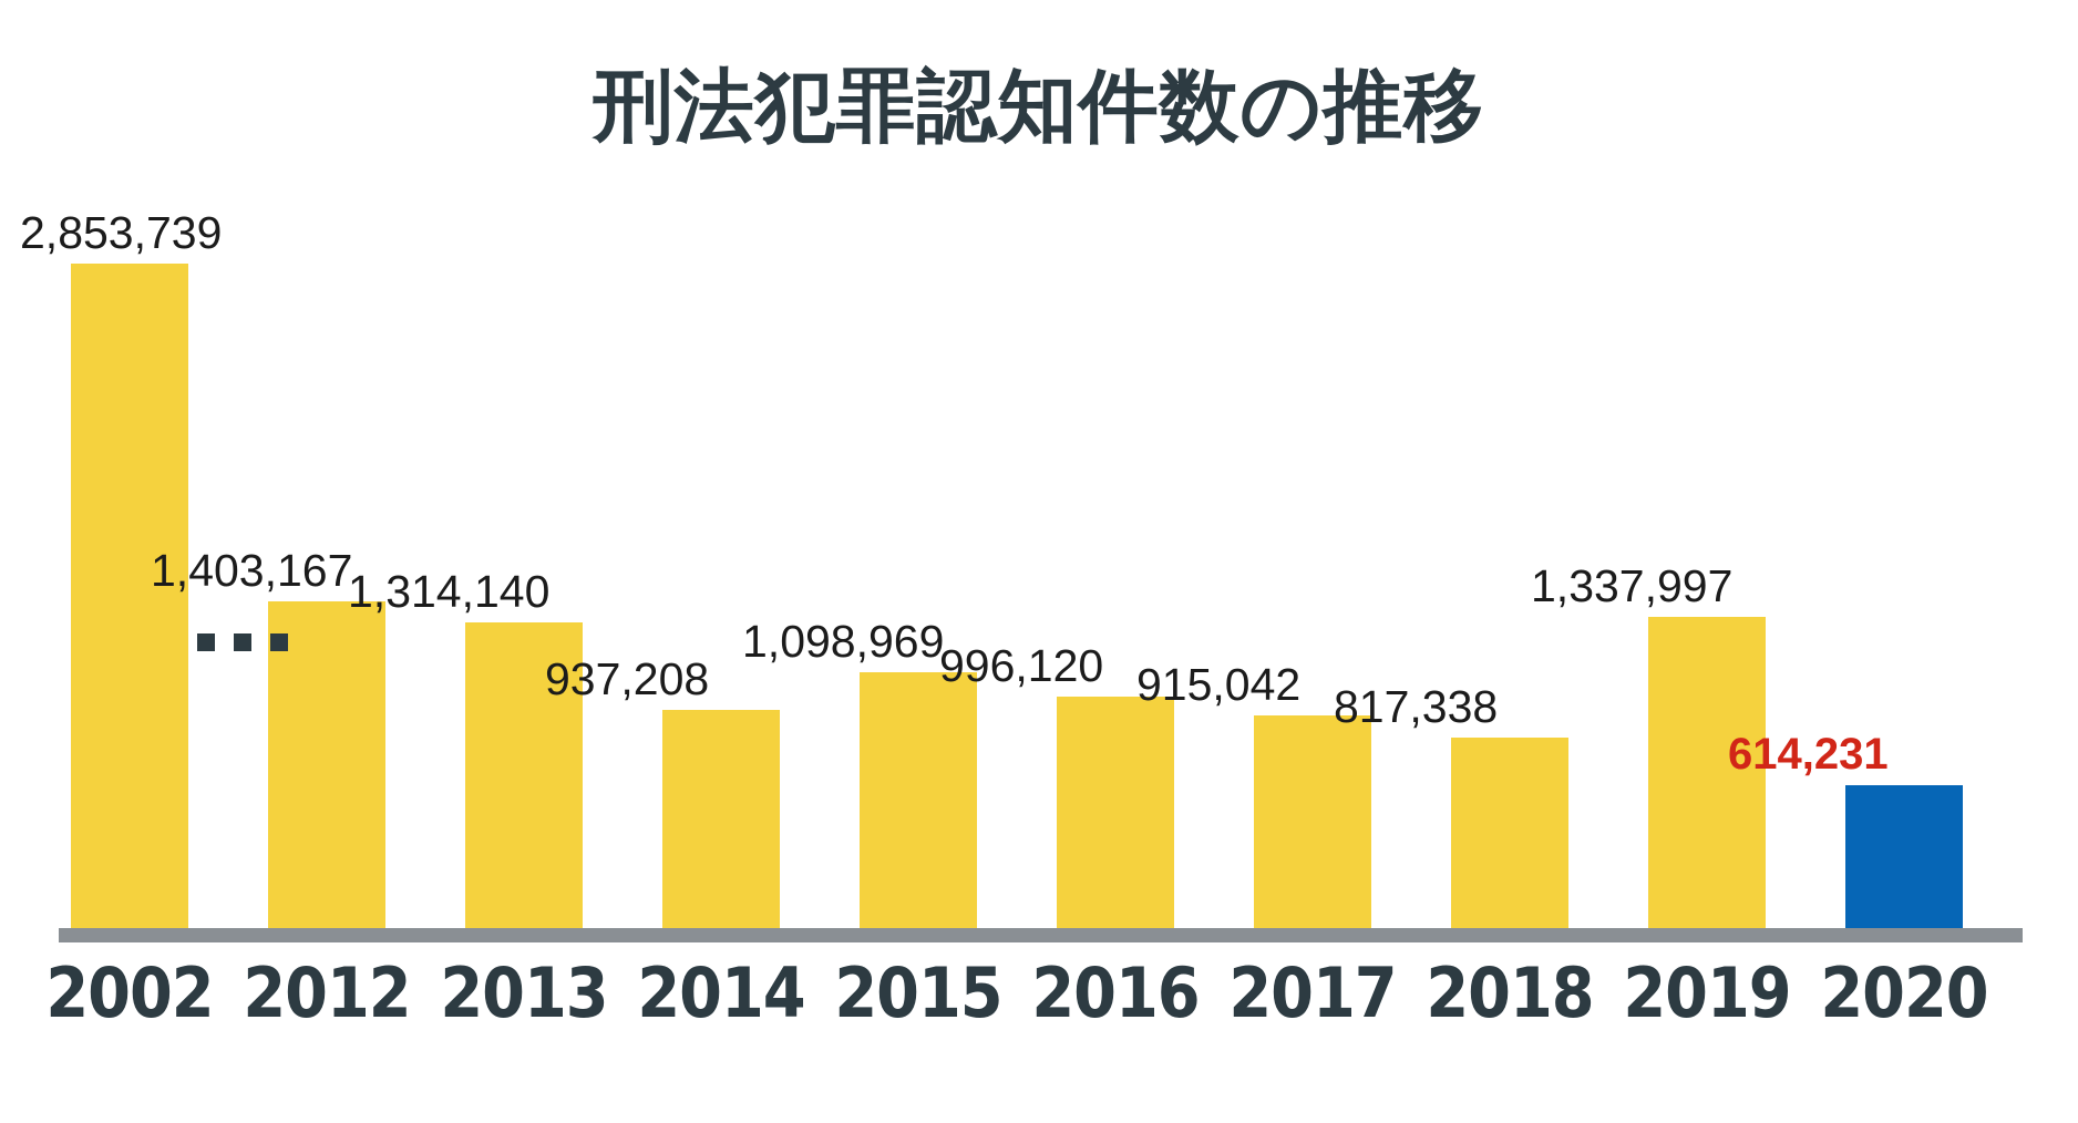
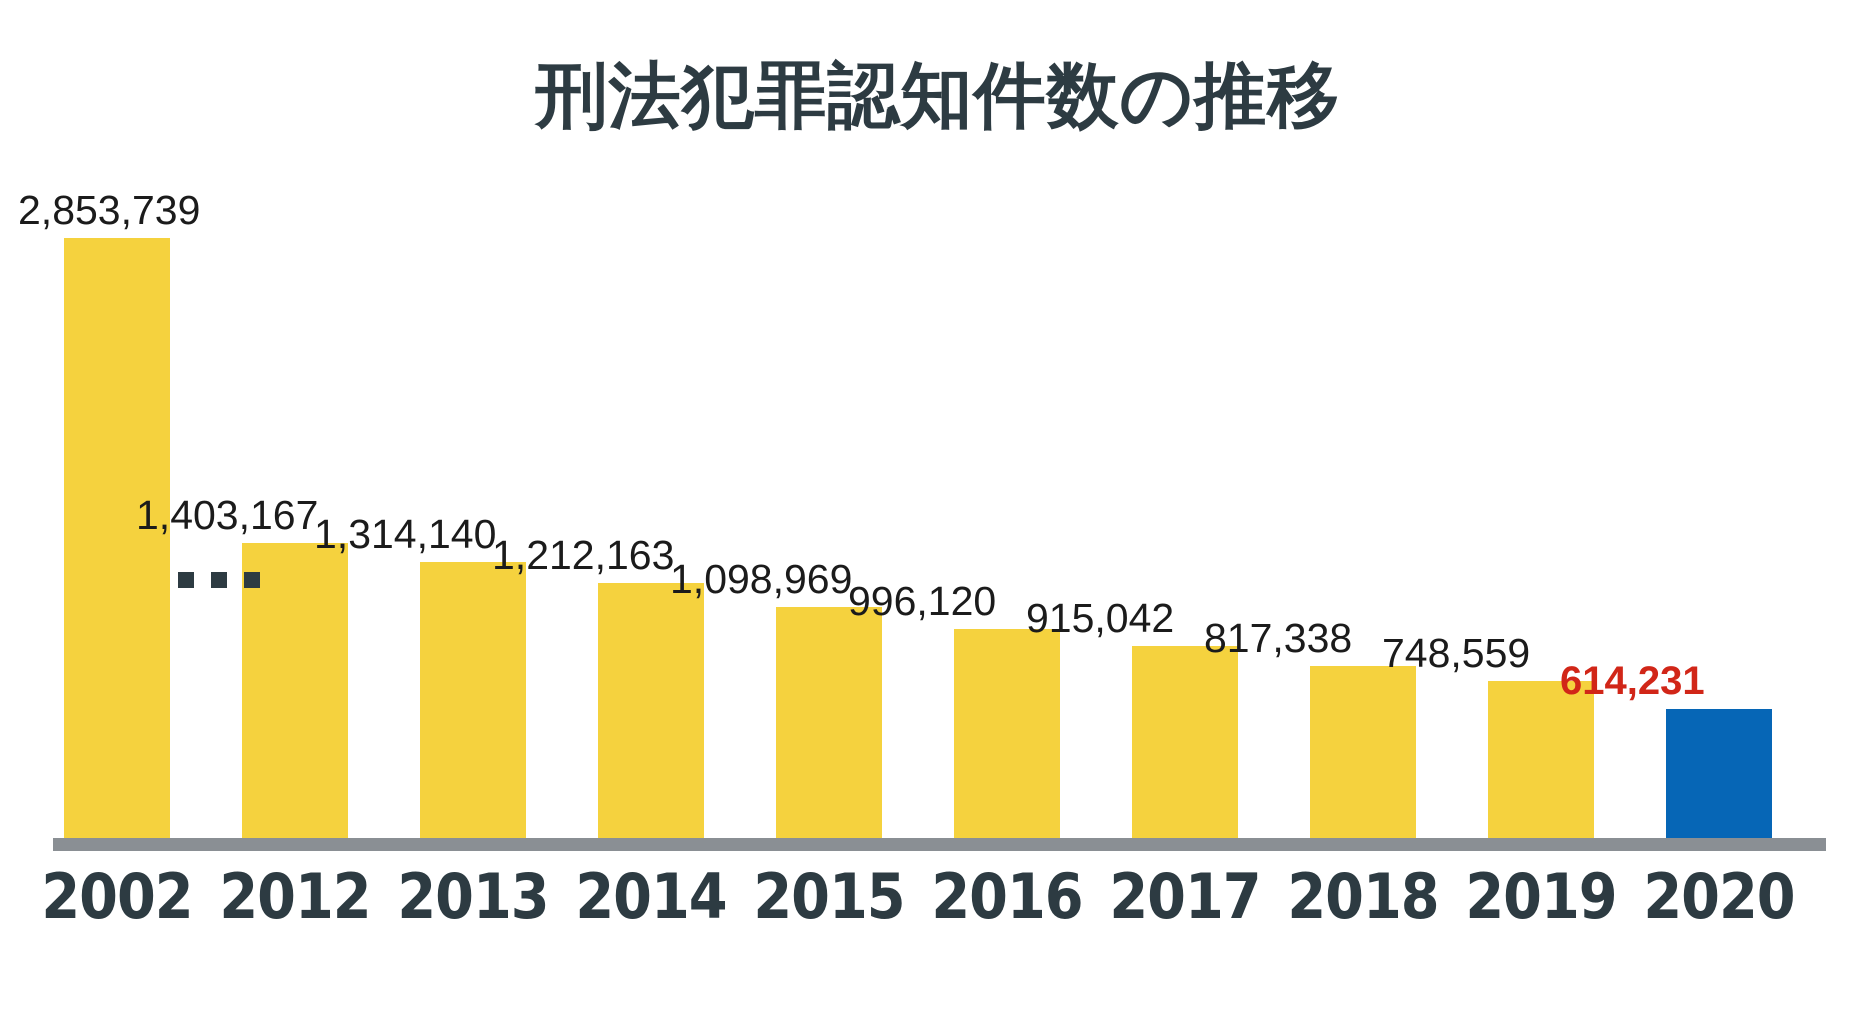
2014: 937,208 -> 1,212,163
2019: 1,337,997 -> 748,559
